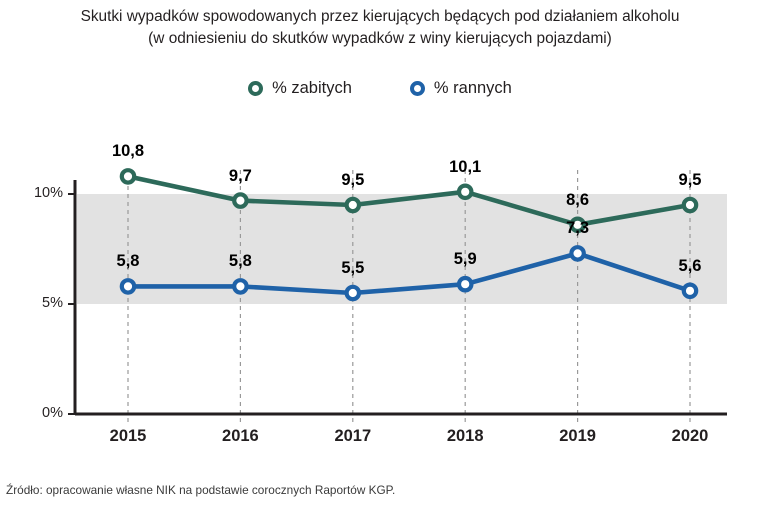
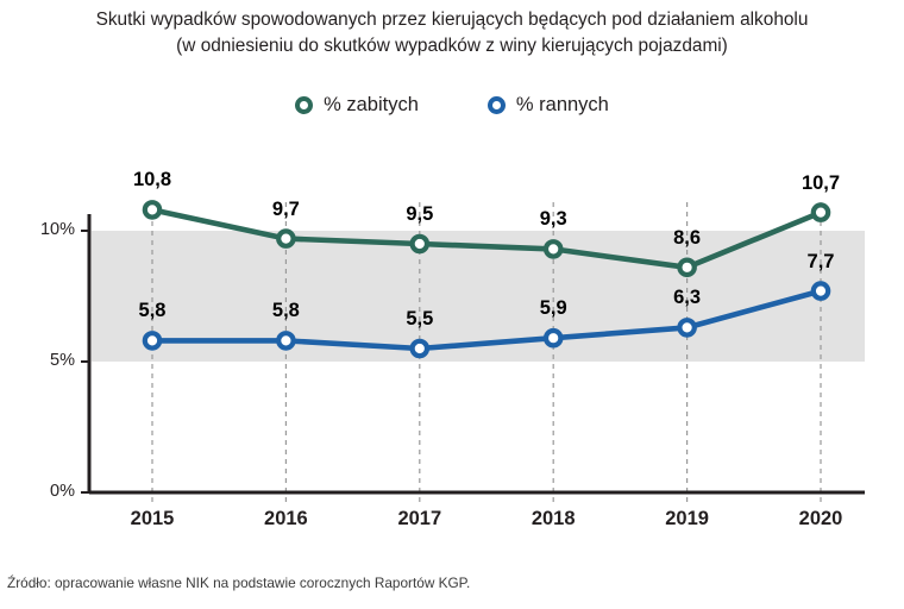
% zabitych/2018: 10,1 -> 9,3
% rannych/2019: 7,3 -> 6,3
% zabitych/2020: 9,5 -> 10,7
% rannych/2020: 5,6 -> 7,7
